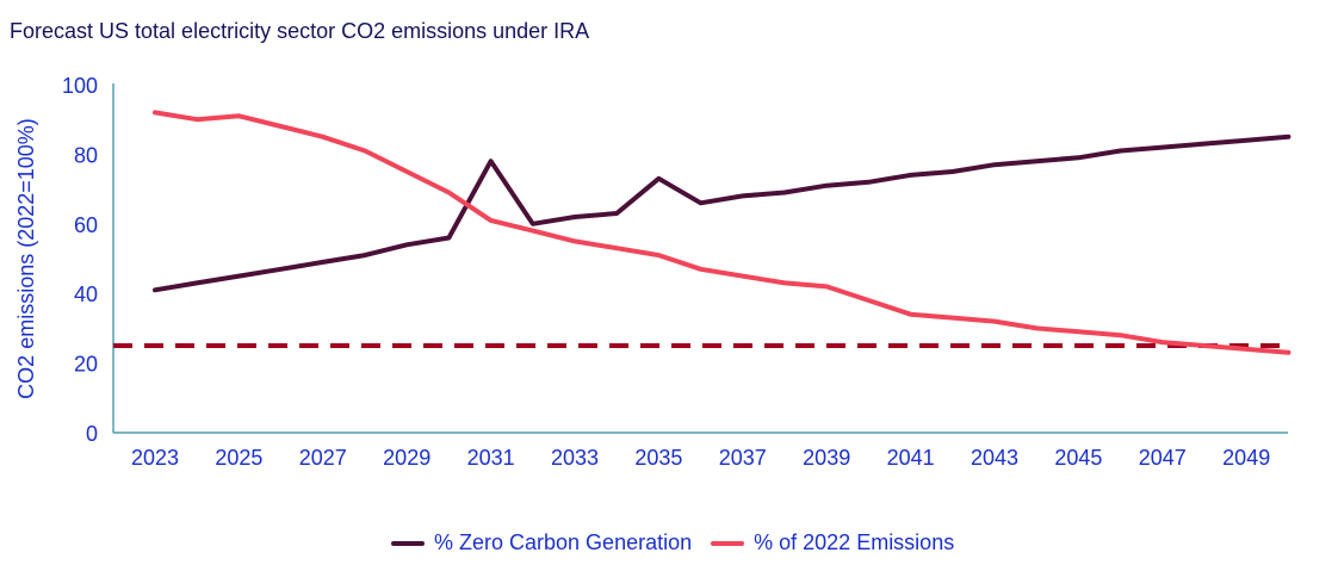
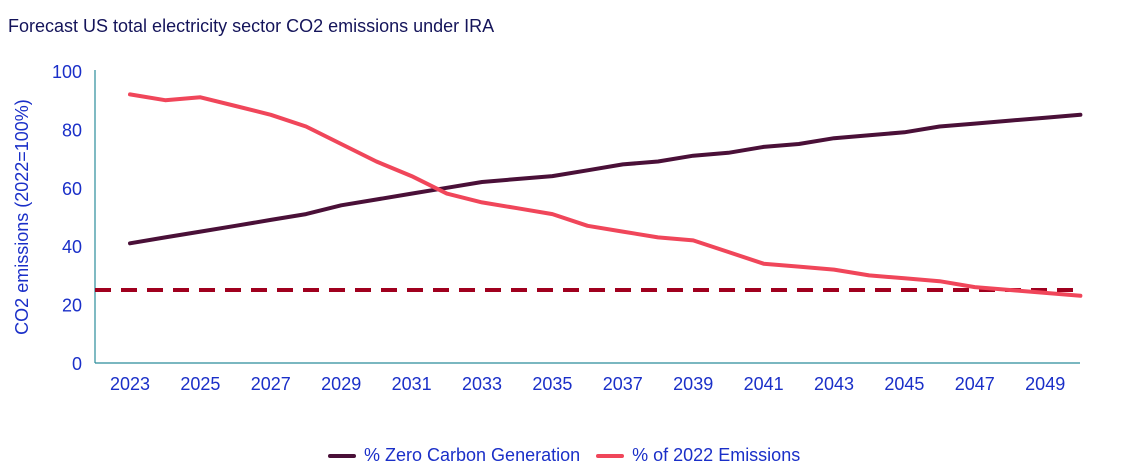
% Zero Carbon Generation/2031: 78 -> 58
% of 2022 Emissions/2031: 61 -> 64
% Zero Carbon Generation/2035: 73 -> 64
